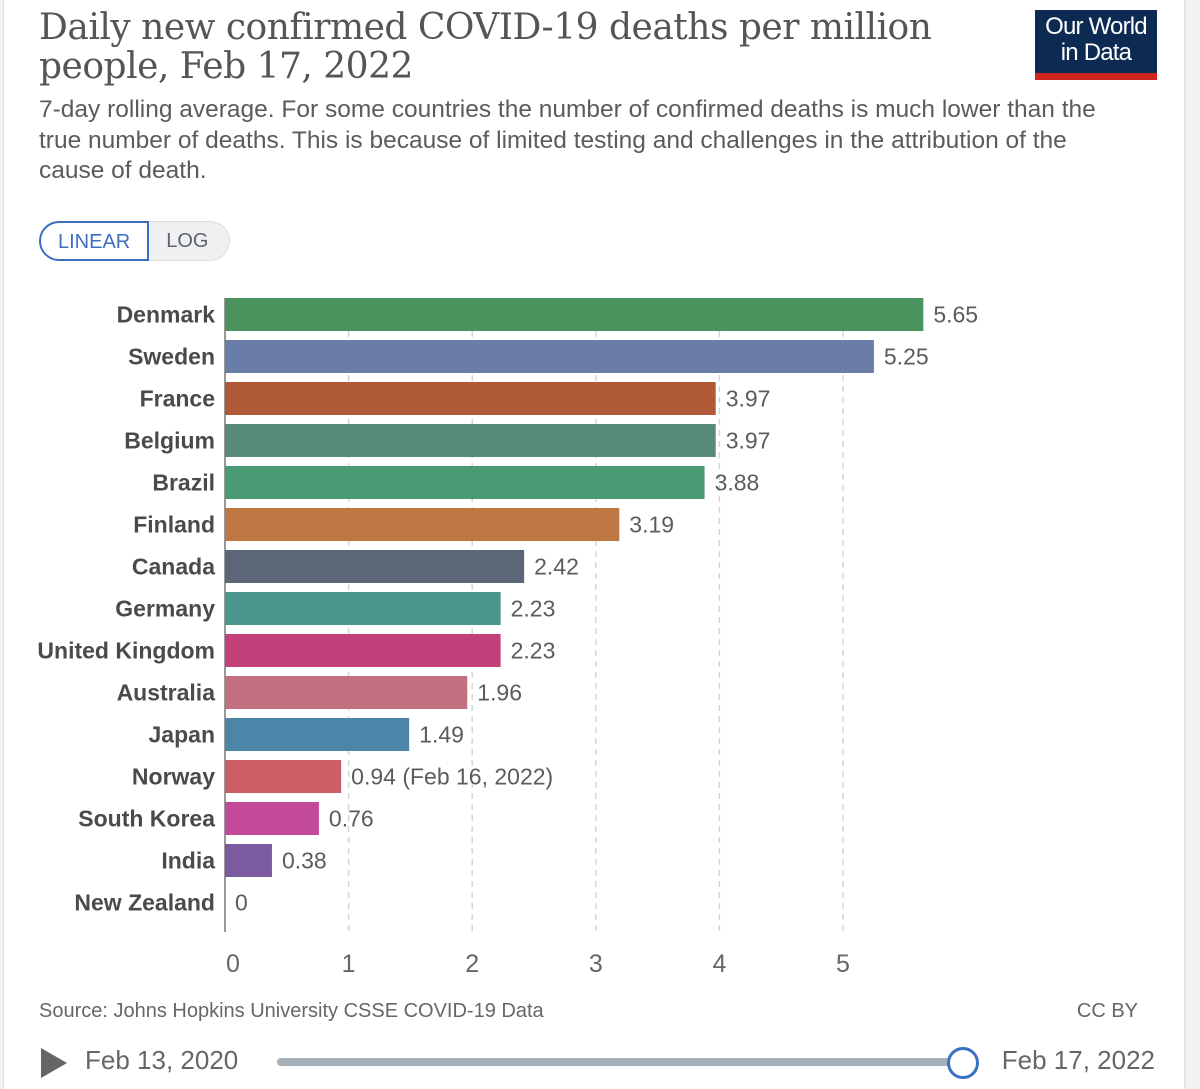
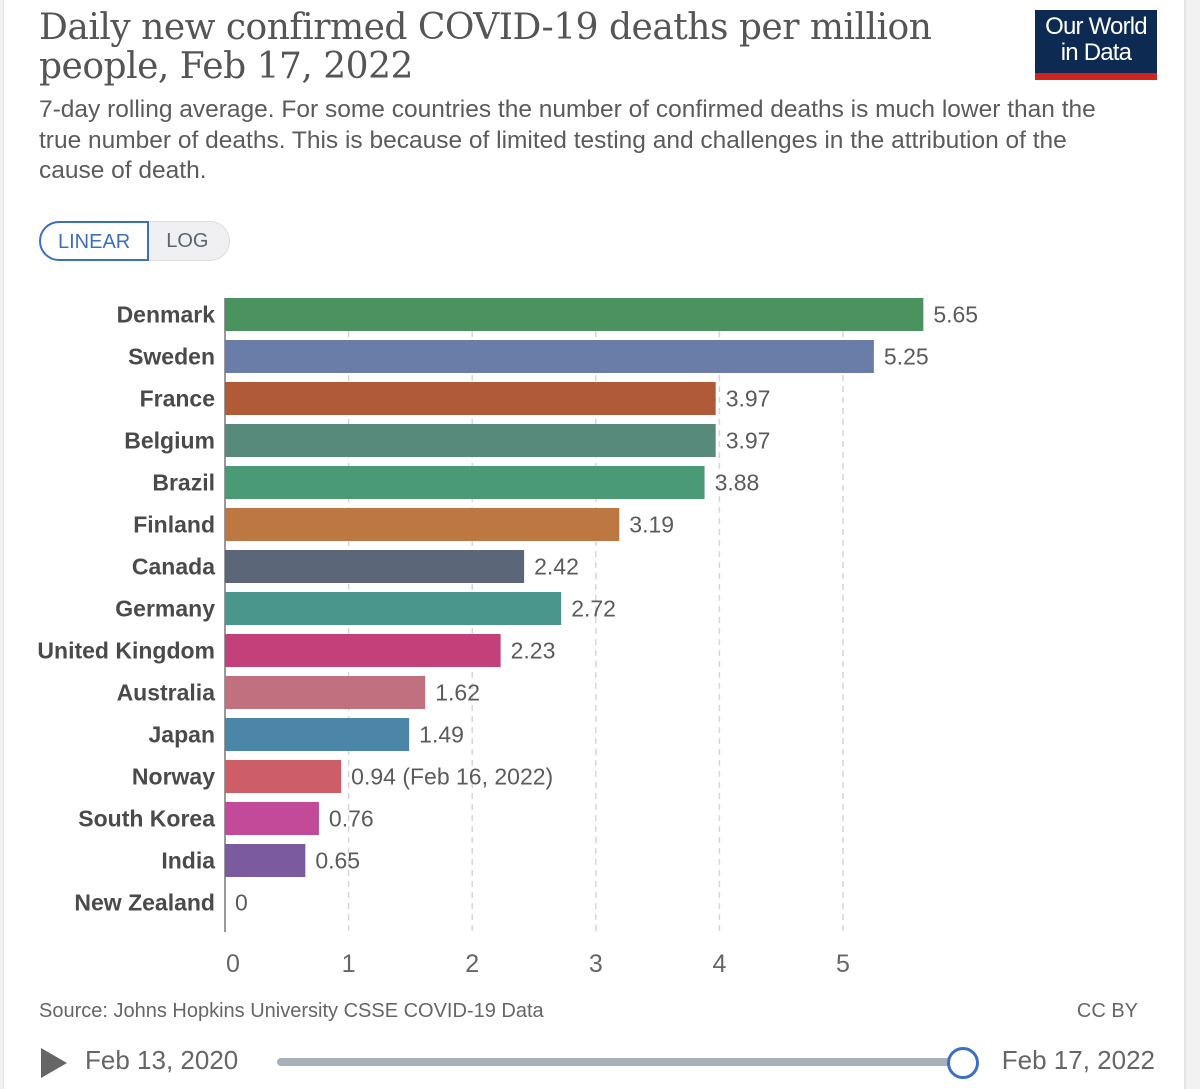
Germany: 2.23 -> 2.72
Australia: 1.96 -> 1.62
India: 0.38 -> 0.65
